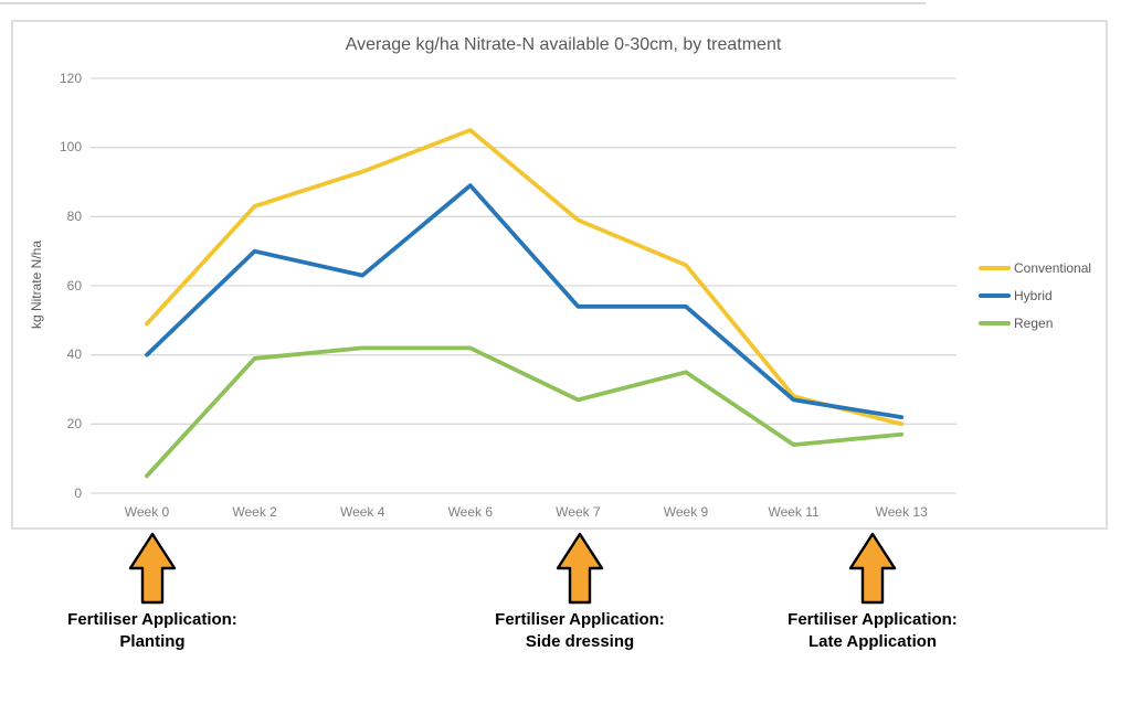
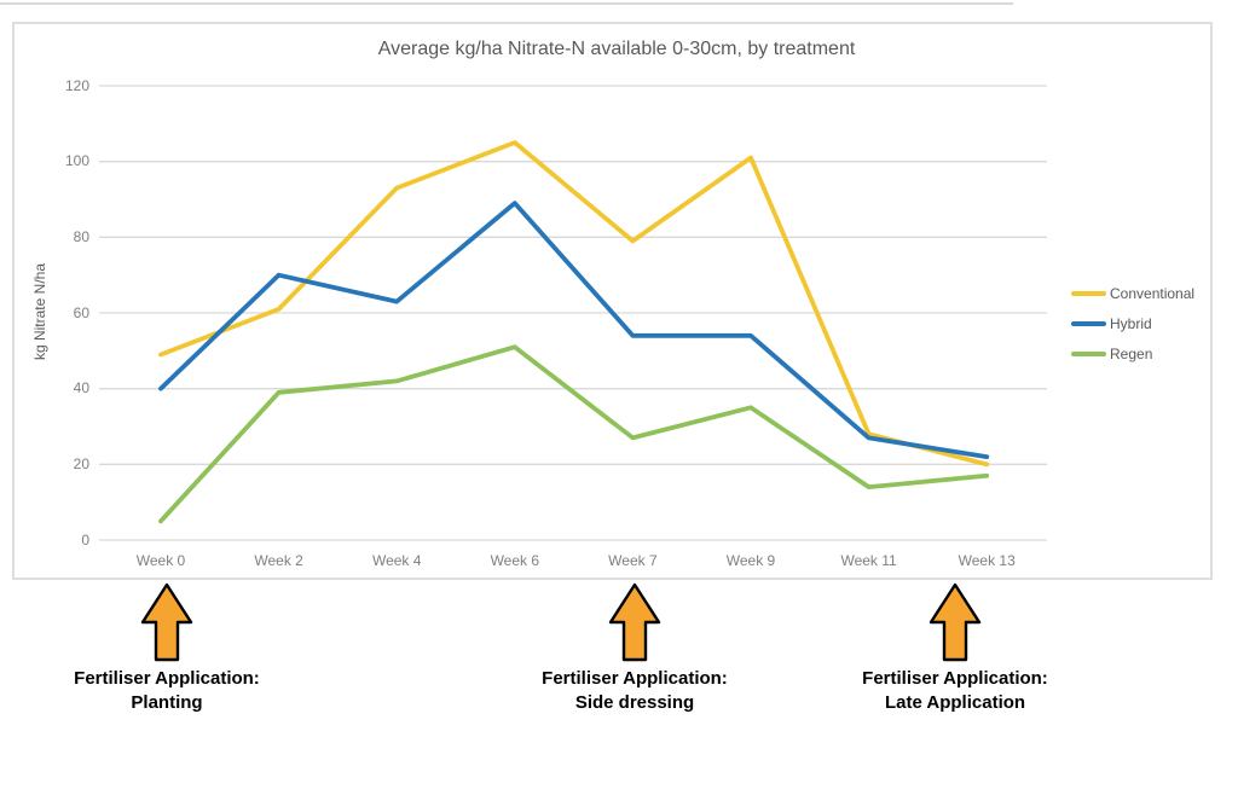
Conventional/Week 2: 83 -> 61
Regen/Week 6: 42 -> 51
Conventional/Week 9: 66 -> 101
